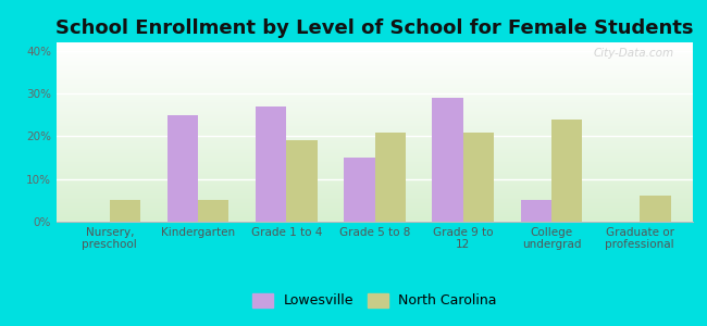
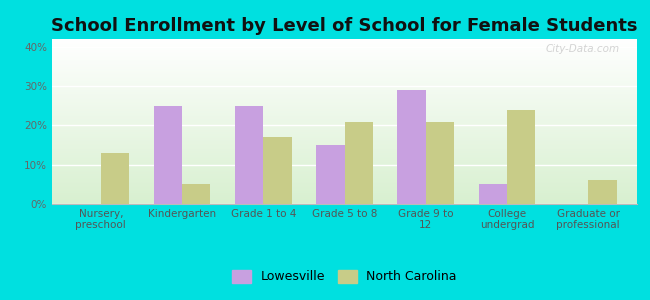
North Carolina/Nursery, preschool: 5% -> 13%
Lowesville/Grade 1 to 4: 27% -> 25%
North Carolina/Grade 1 to 4: 19% -> 17%
